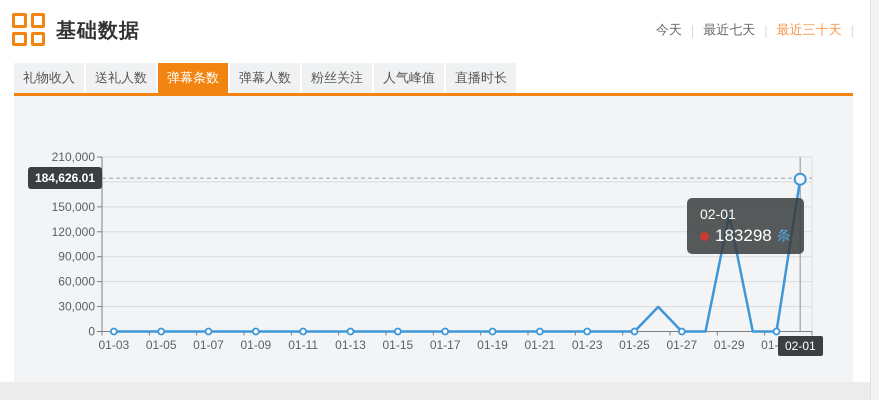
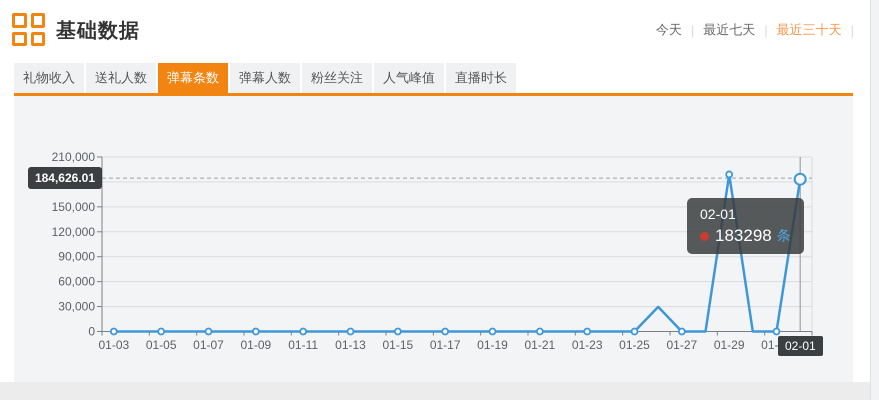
01-29: 140000 -> 190000
